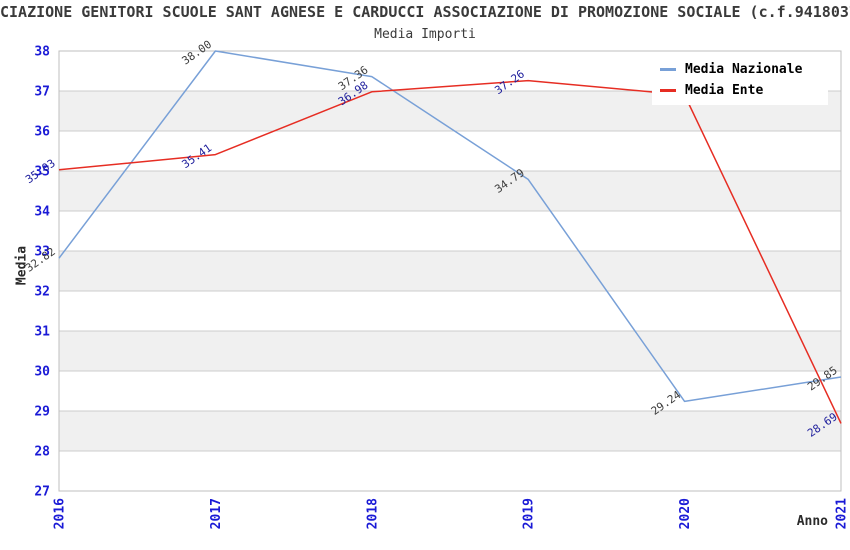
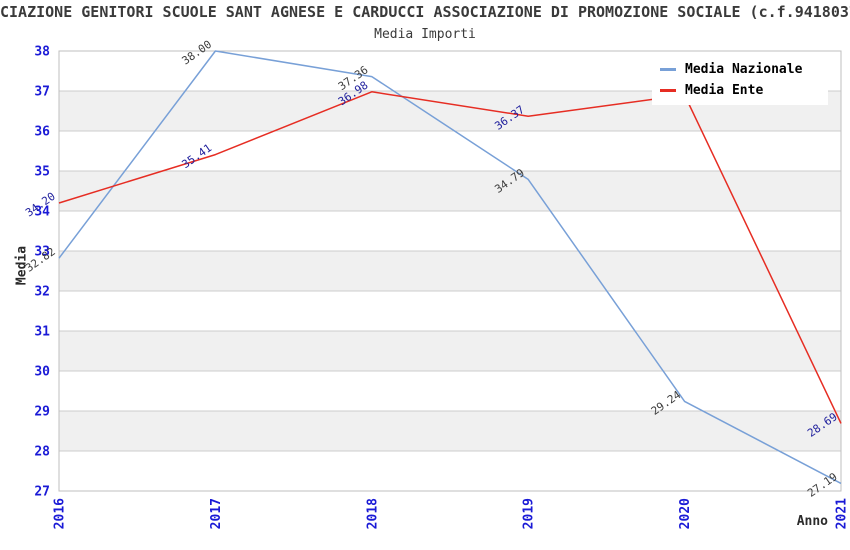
Media Ente/2016: 35.03 -> 34.20
Media Ente/2019: 37.26 -> 36.37
Media Nazionale/2021: 29.85 -> 27.19
